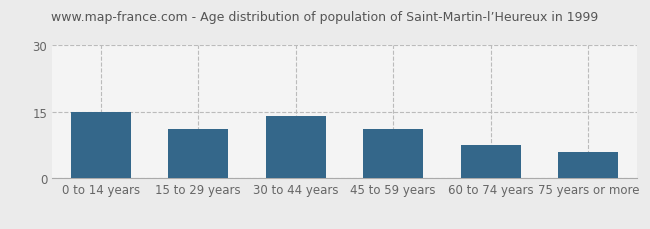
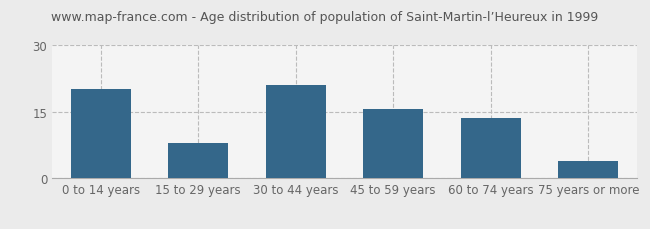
0 to 14 years: 15.0 -> 20.0
15 to 29 years: 11.0 -> 8.0
30 to 44 years: 14.0 -> 21.0
45 to 59 years: 11.0 -> 15.5
60 to 74 years: 7.5 -> 13.5
75 years or more: 6.0 -> 4.0
